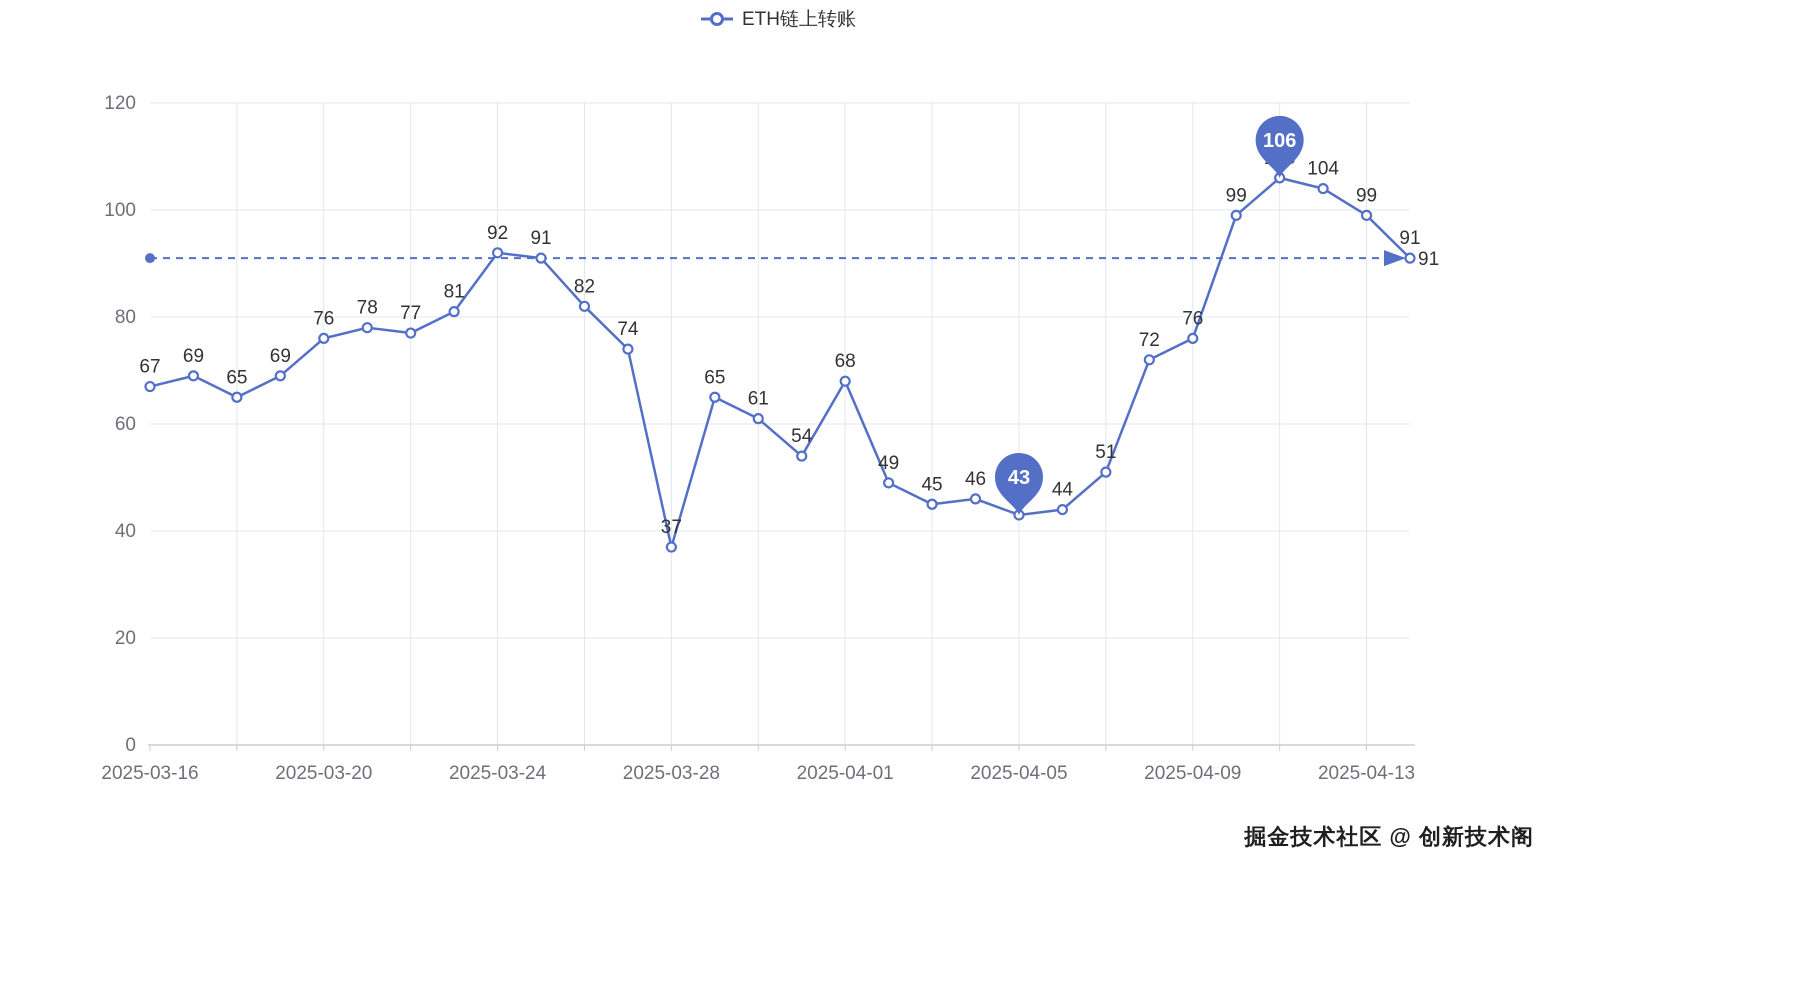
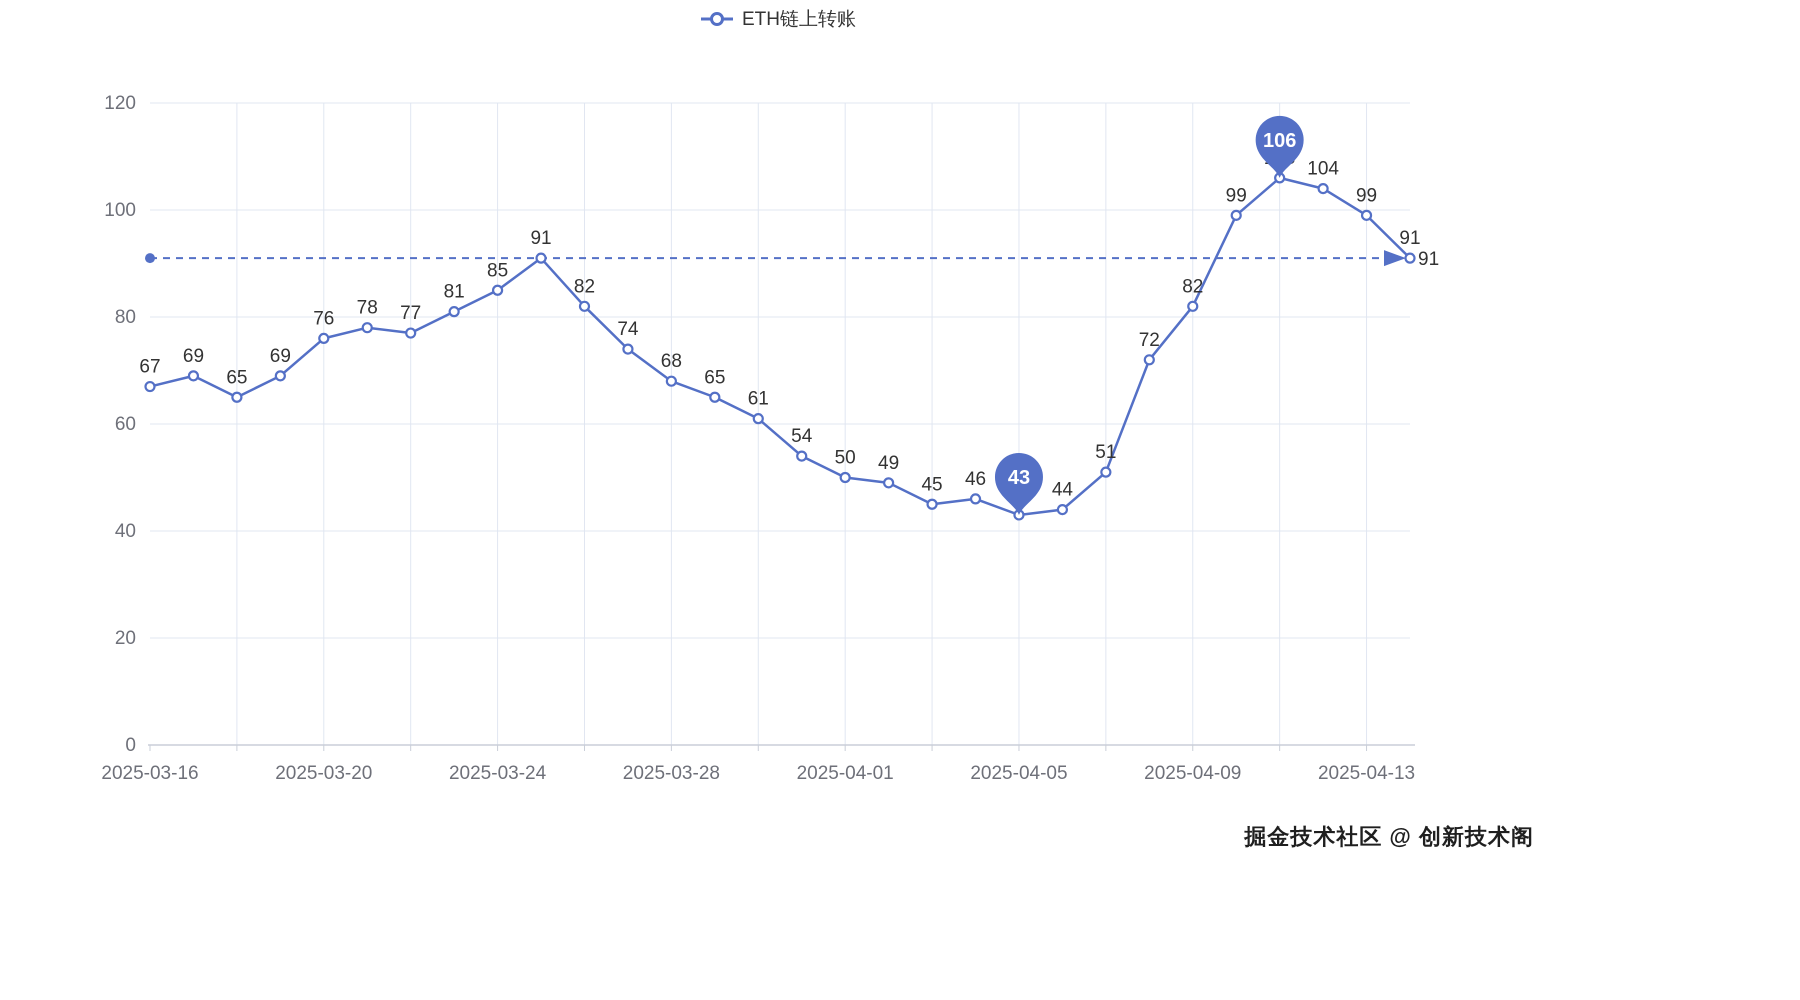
2025-03-24: 92 -> 85
2025-03-28: 37 -> 68
2025-04-01: 68 -> 50
2025-04-09: 76 -> 82
